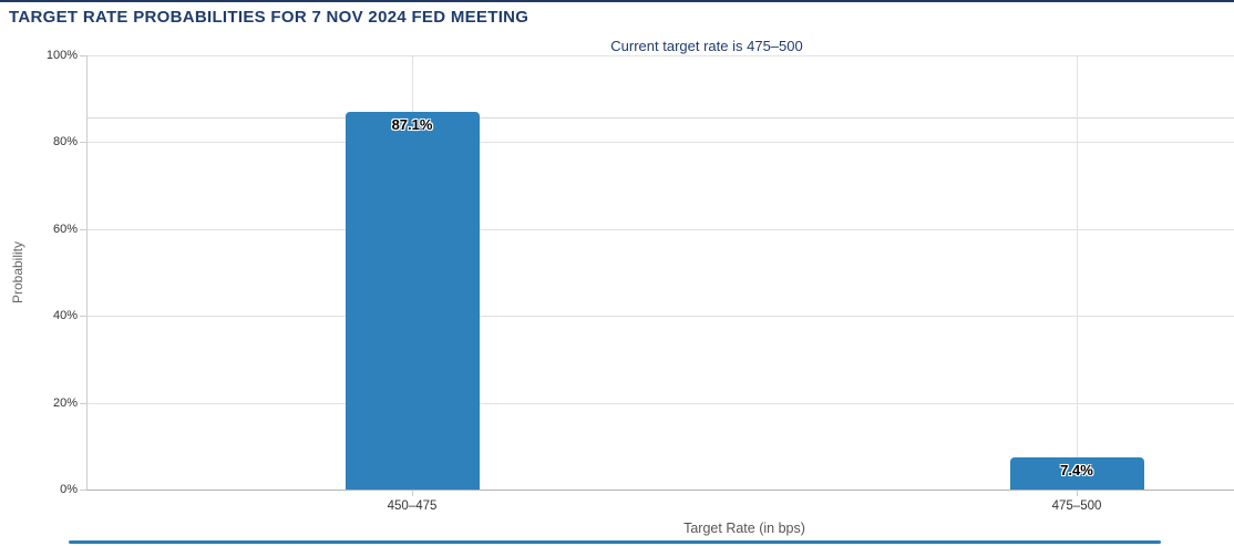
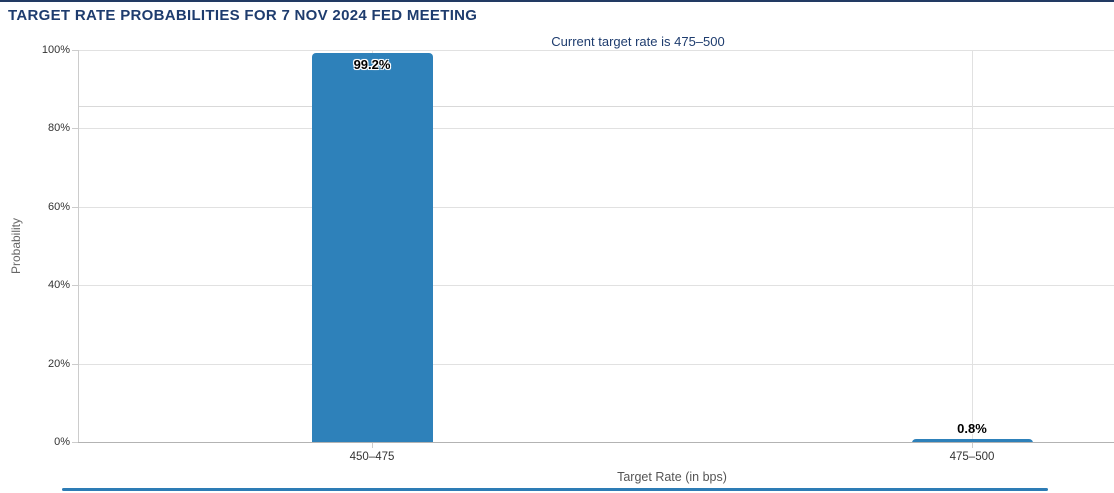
450–475: 87.1% -> 99.2%
475–500: 7.4% -> 0.8%
